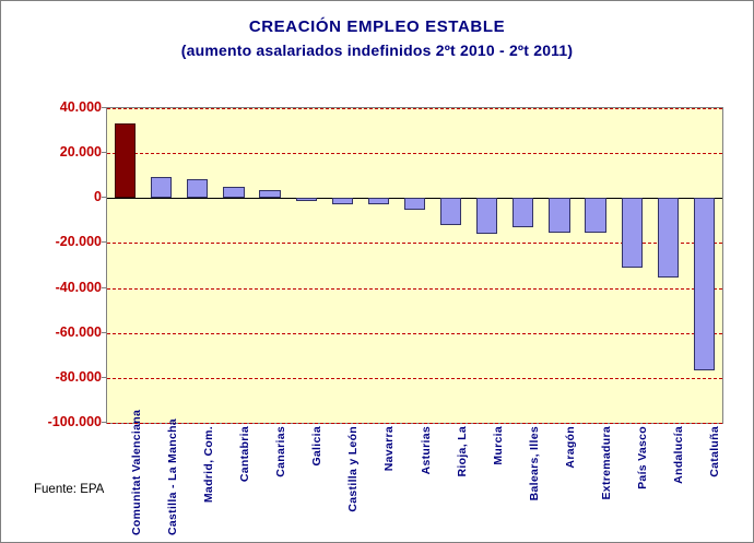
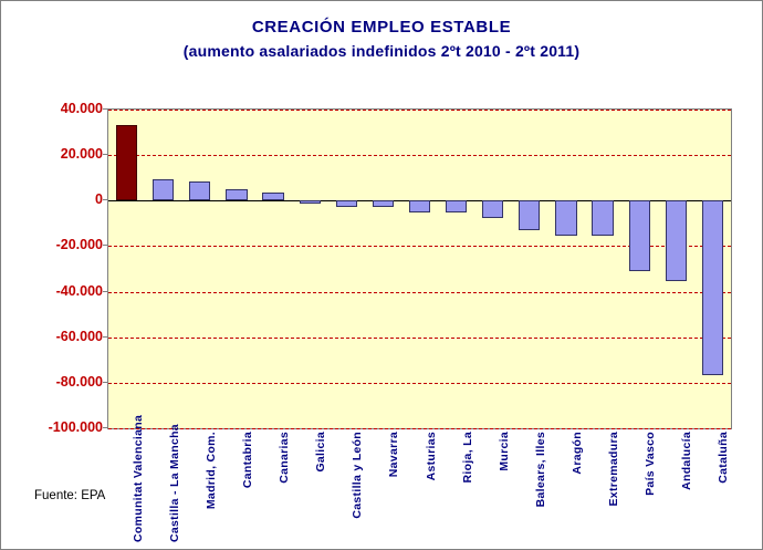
Rioja, La: -12000 -> -5000
Murcia: -16000 -> -8000
